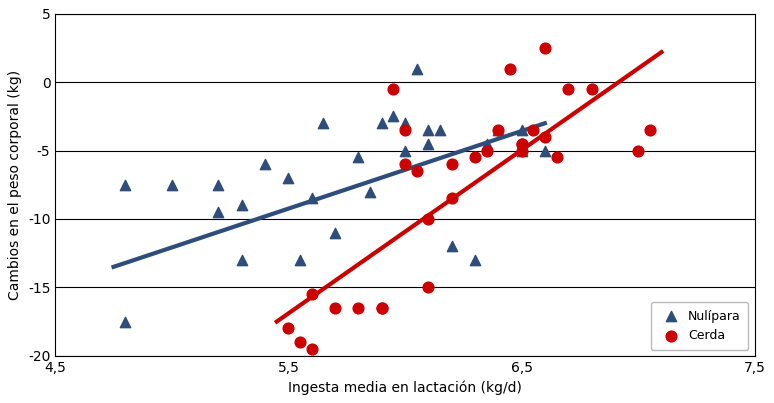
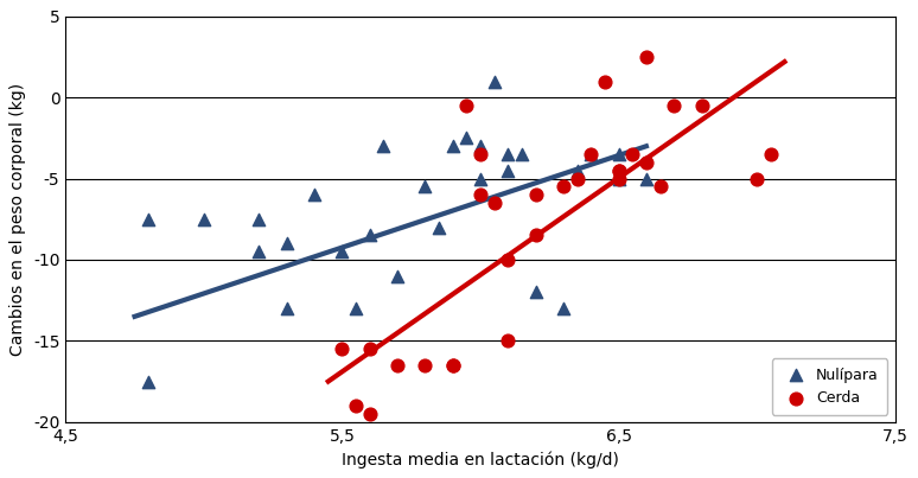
Nulípara/5,5: -7.0 -> -9.5
Cerda/5,5: -18.0 -> -15.5
